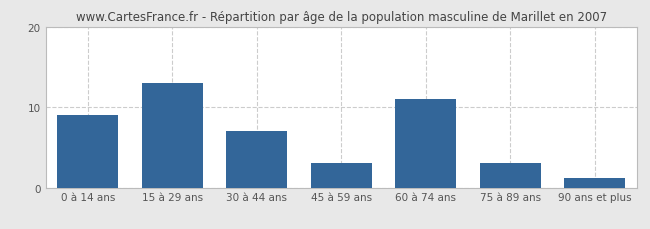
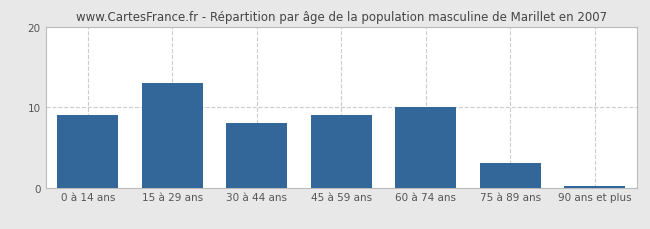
30 à 44 ans: 7.0 -> 8.0
45 à 59 ans: 3.0 -> 9.0
60 à 74 ans: 11.0 -> 10.0
90 ans et plus: 1.2 -> 0.2
